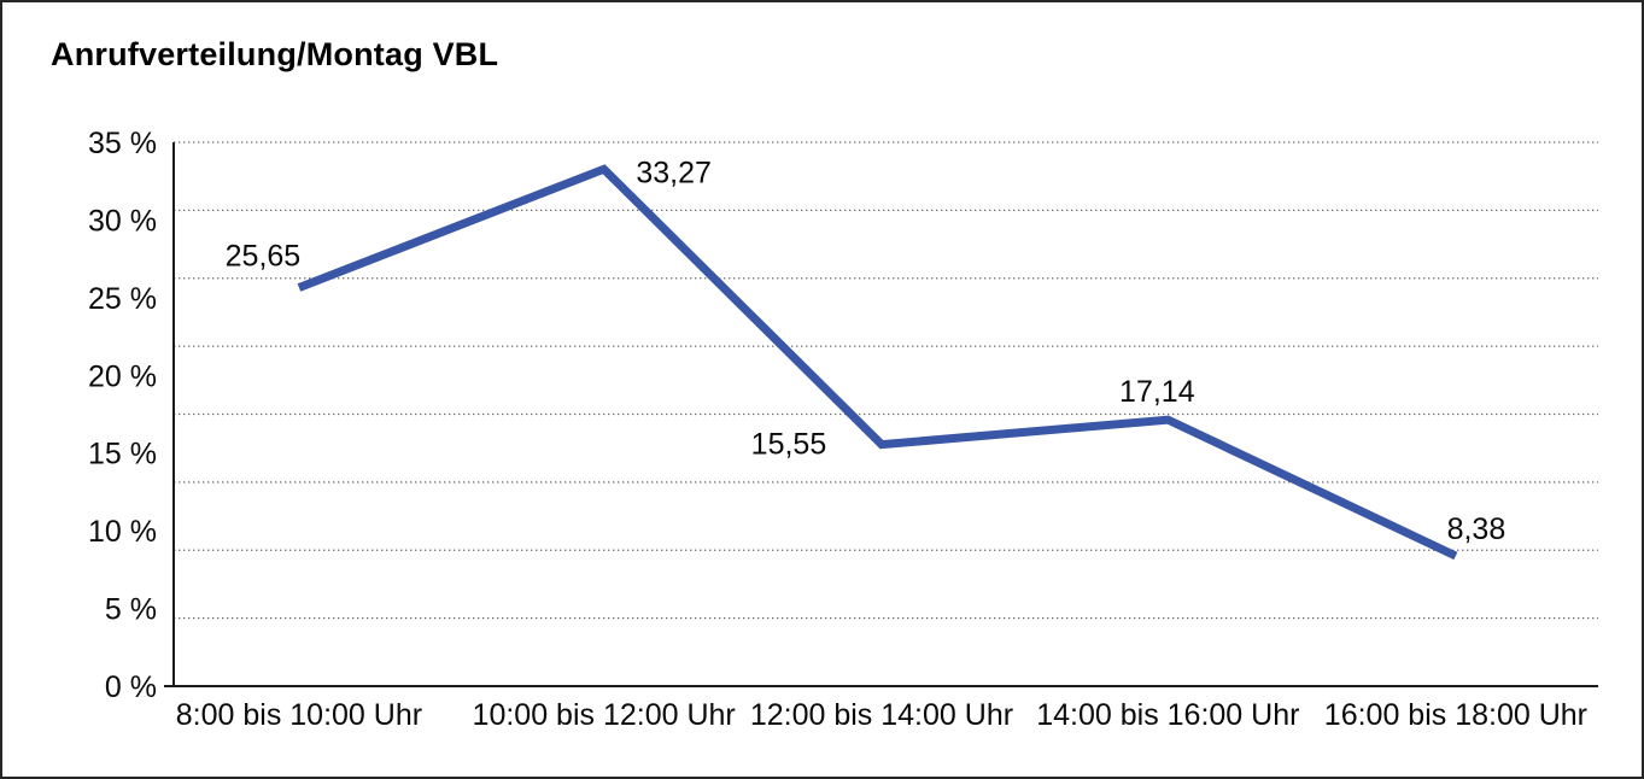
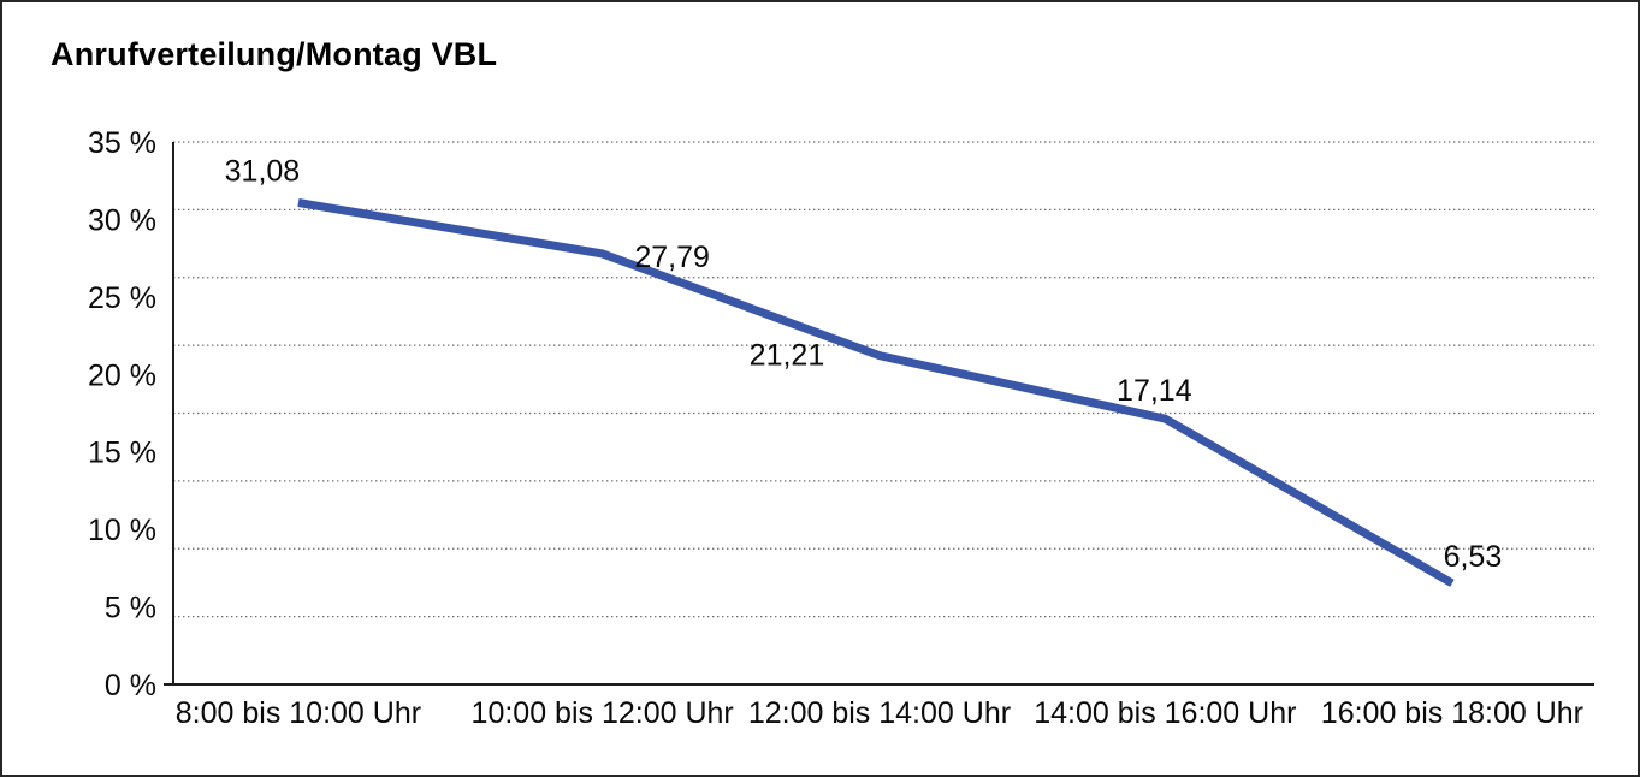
8:00 bis 10:00 Uhr: 25,65 -> 31,08
10:00 bis 12:00 Uhr: 33,27 -> 27,79
12:00 bis 14:00 Uhr: 15,55 -> 21,21
16:00 bis 18:00 Uhr: 8,38 -> 6,53
